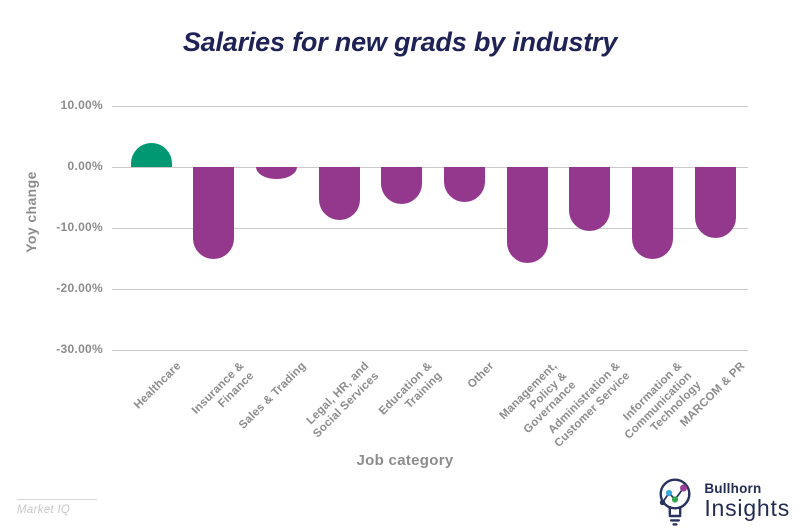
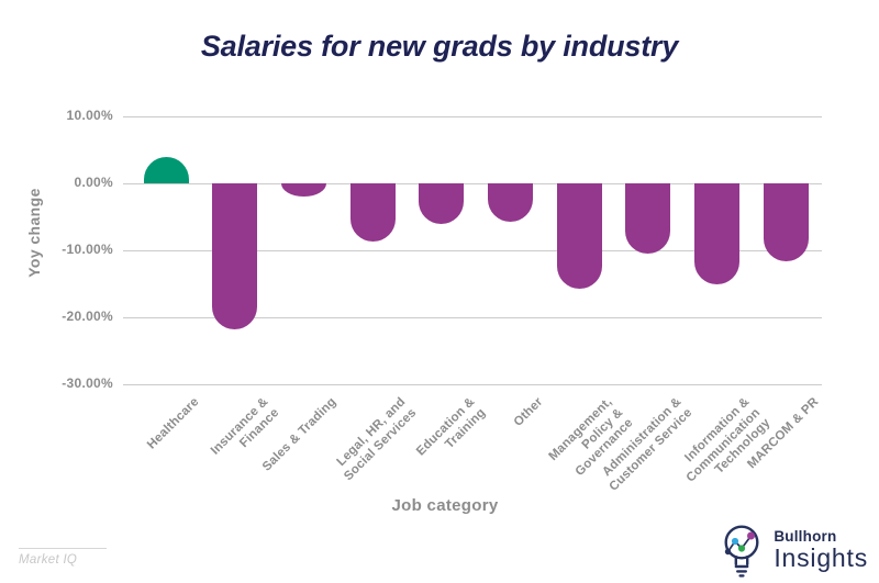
Insurance & Finance: -15% -> -22%
